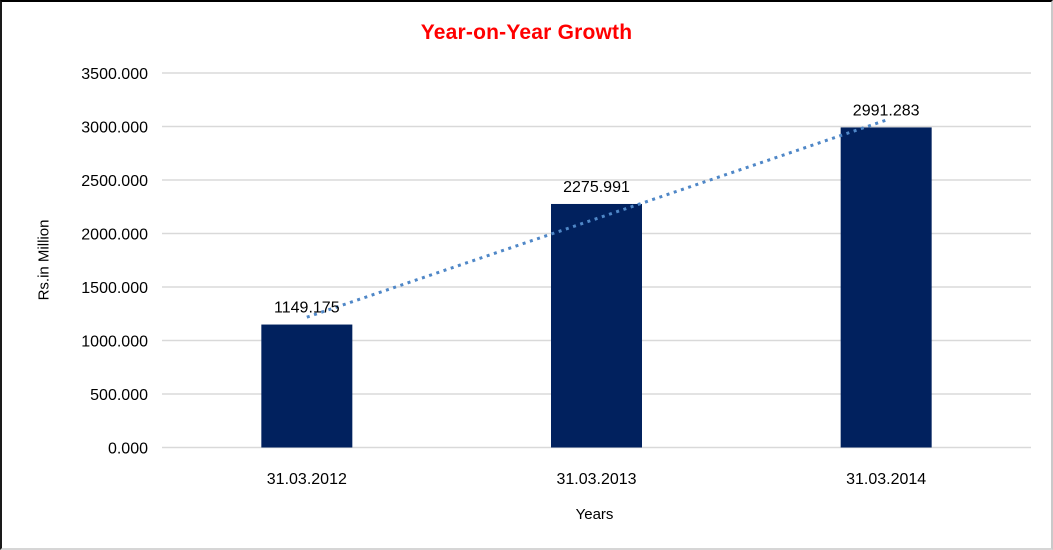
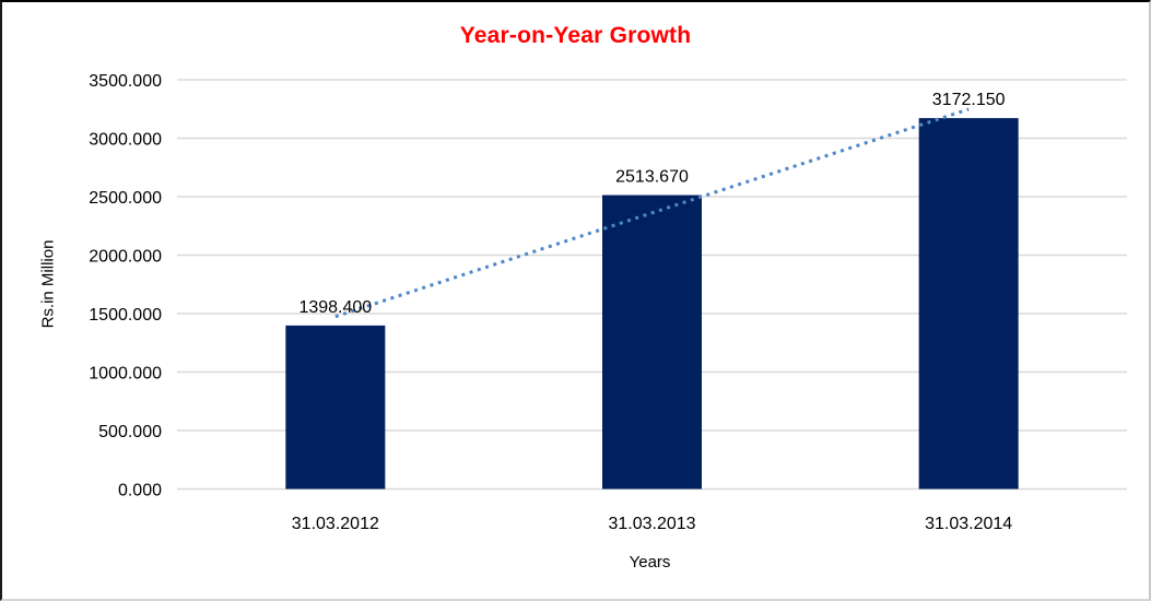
31.03.2012: 1149.175 -> 1398.400
31.03.2013: 2275.991 -> 2513.670
31.03.2014: 2991.283 -> 3172.150
